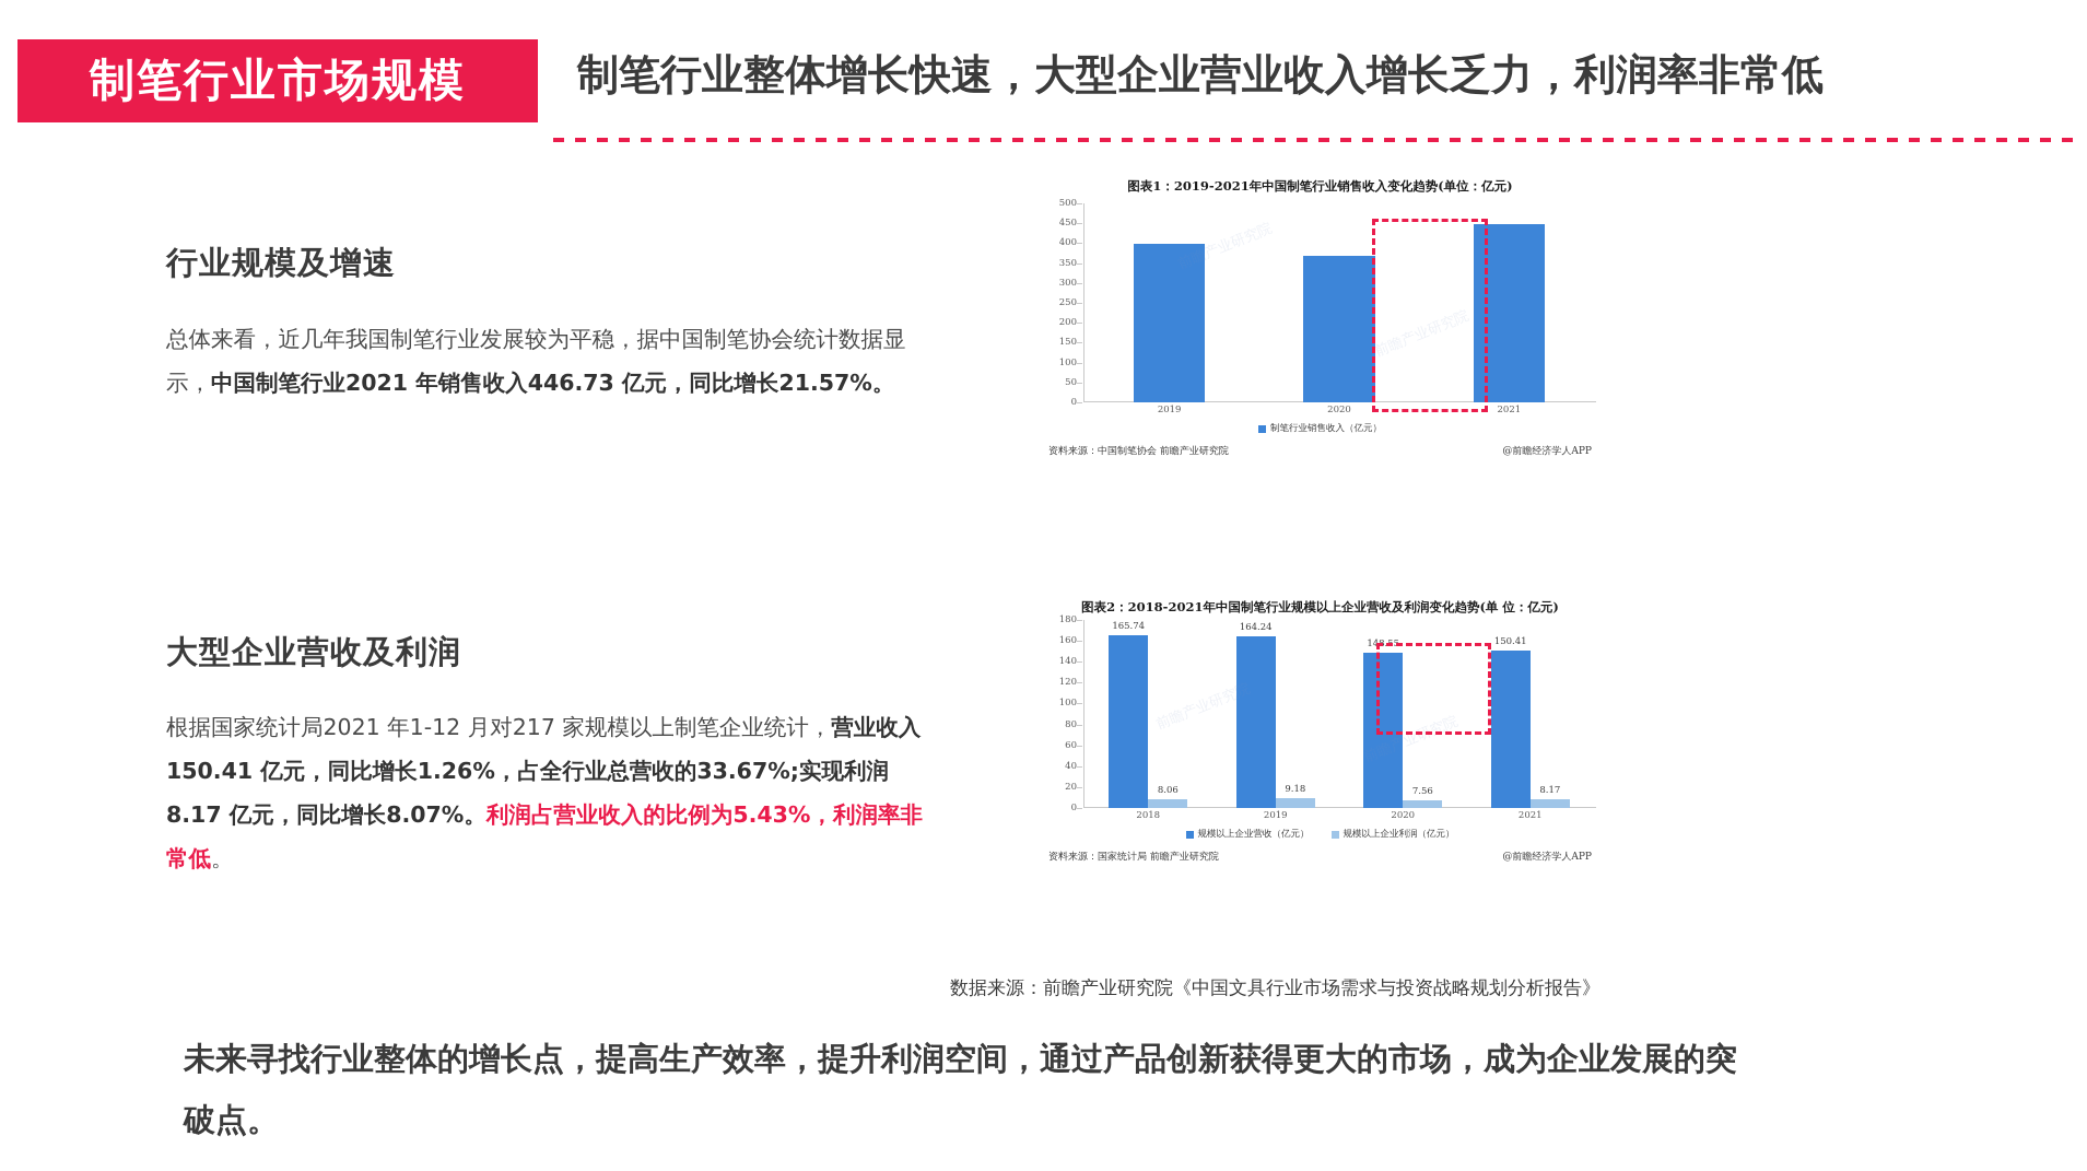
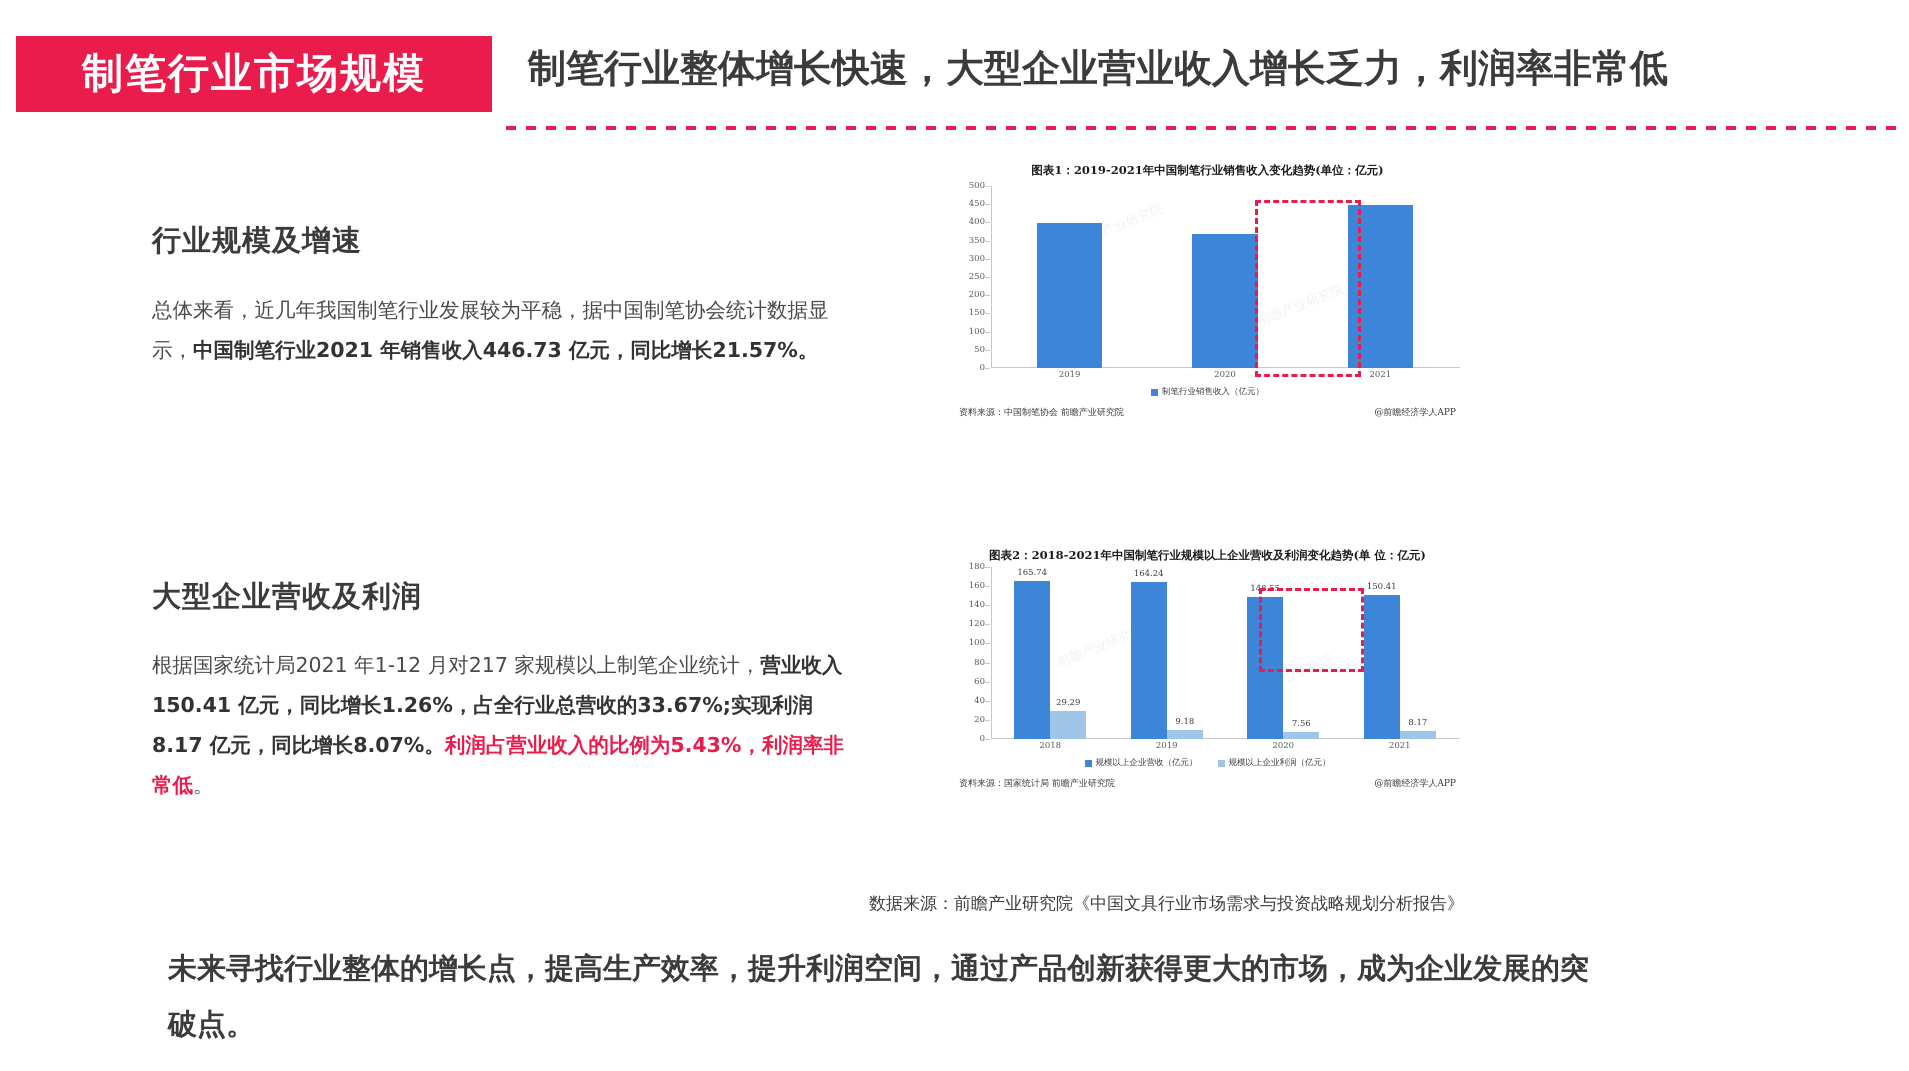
图表2：2018-2021年中国制笔行业规模以上企业营收及利润变化趋势(单 位：亿元)/规模以上企业利润（亿元）/2018: 8.06 -> 29.29
